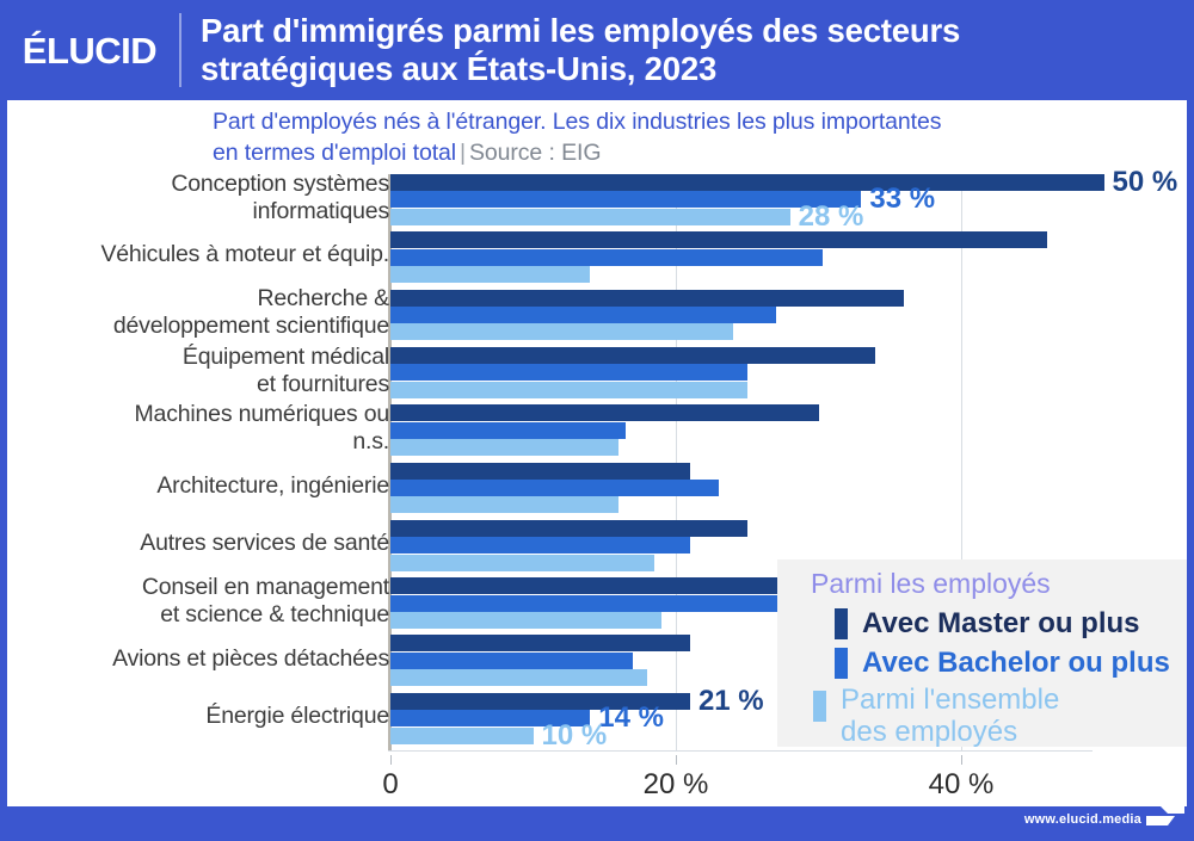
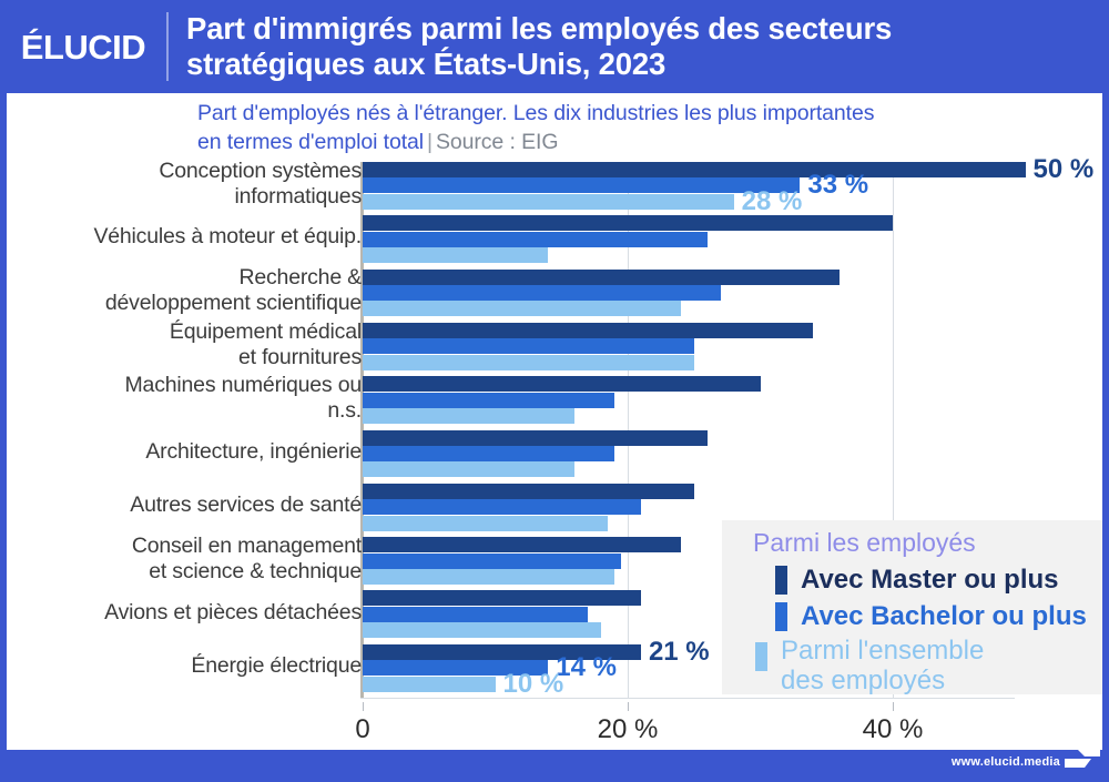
Avec Master ou plus/Véhicules à moteur et équip.: 46% -> 40%
Avec Bachelor ou plus/Véhicules à moteur et équip.: 30.3% -> 26.0%
Avec Bachelor ou plus/Machines numériques ou n.s.: 16.5% -> 19.0%
Avec Master ou plus/Architecture, ingénierie: 21% -> 26%
Avec Bachelor ou plus/Architecture, ingénierie: 23.0% -> 19.0%
Avec Master ou plus/Conseil en management et science & technique: 34% -> 24%
Avec Bachelor ou plus/Conseil en management et science & technique: 39.1% -> 19.5%
